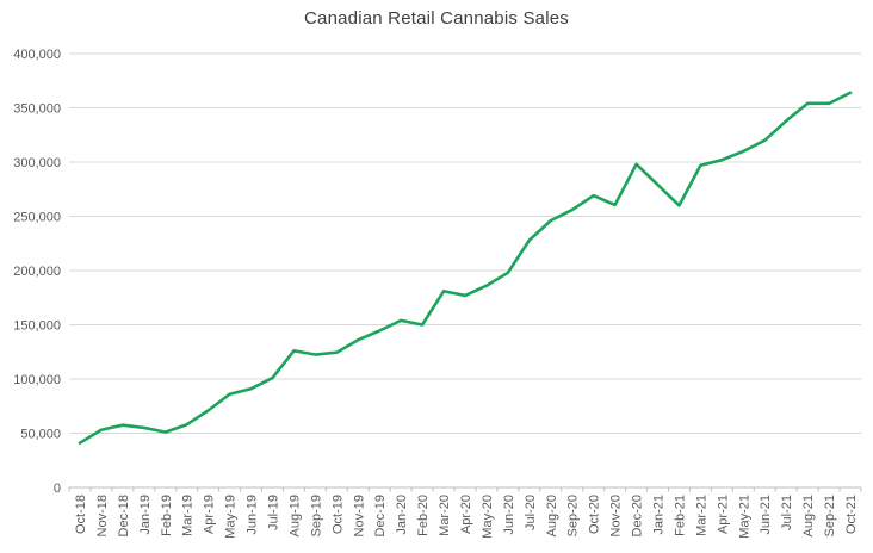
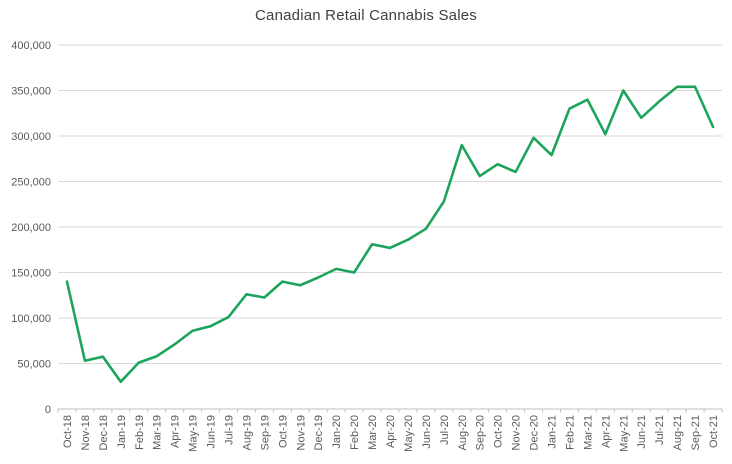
Oct-18: 40000 -> 140000
Jan-19: 60000 -> 30000
Oct-19: 120000 -> 140000
Aug-20: 250000 -> 290000
Feb-21: 260000 -> 330000
Mar-21: 300000 -> 340000
May-21: 310000 -> 350000
Oct-21: 360000 -> 310000
